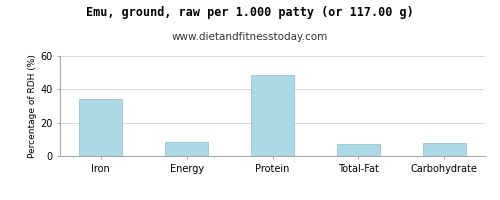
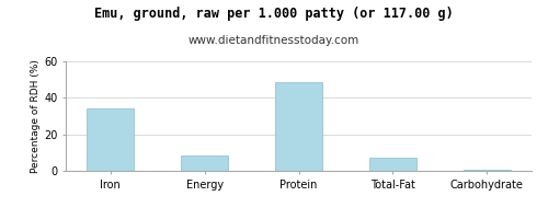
Carbohydrate: 8 -> 0
